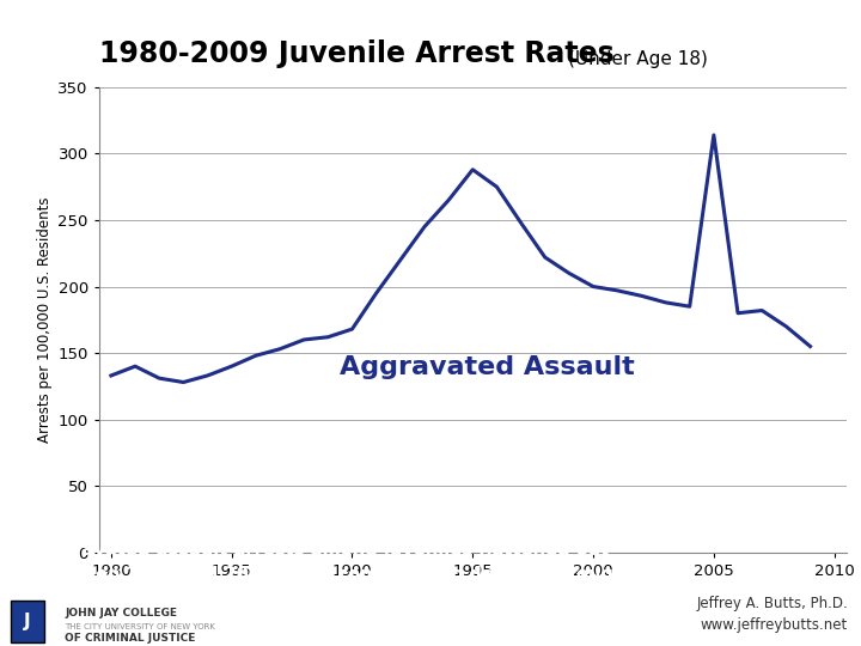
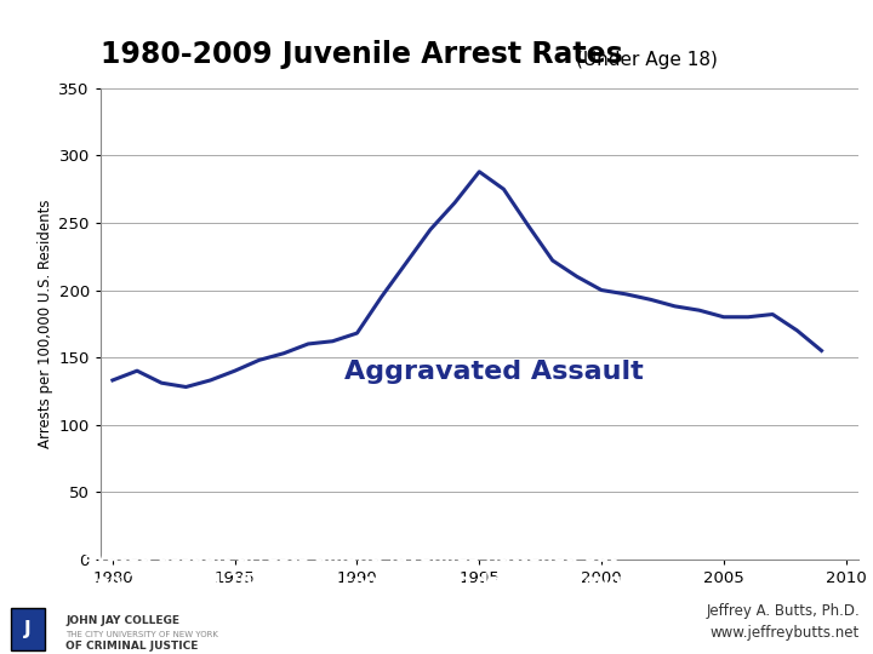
2005: 314 -> 180
